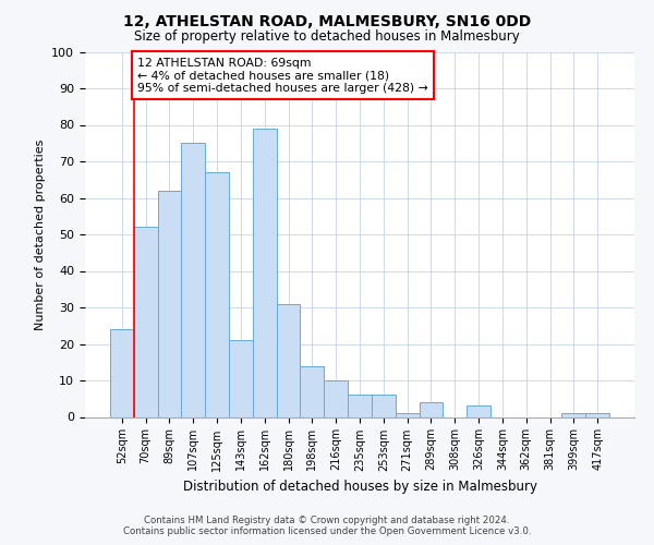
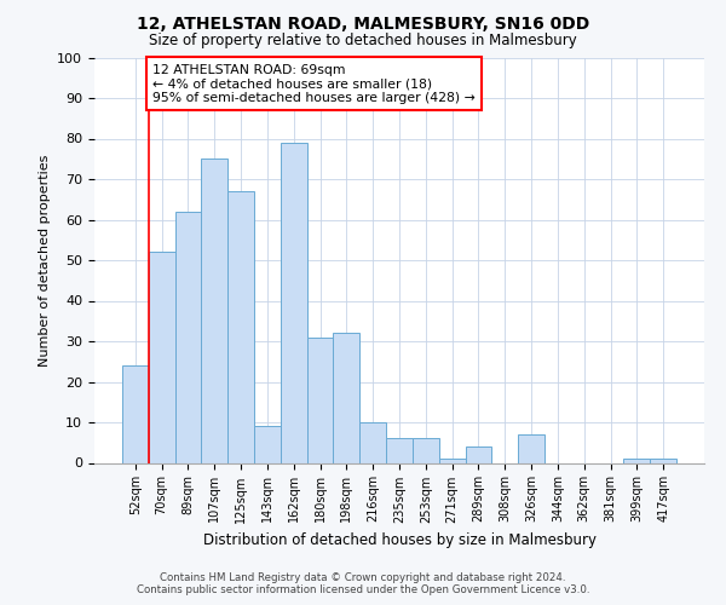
143sqm: 21 -> 9
198sqm: 14 -> 32
326sqm: 3 -> 7
